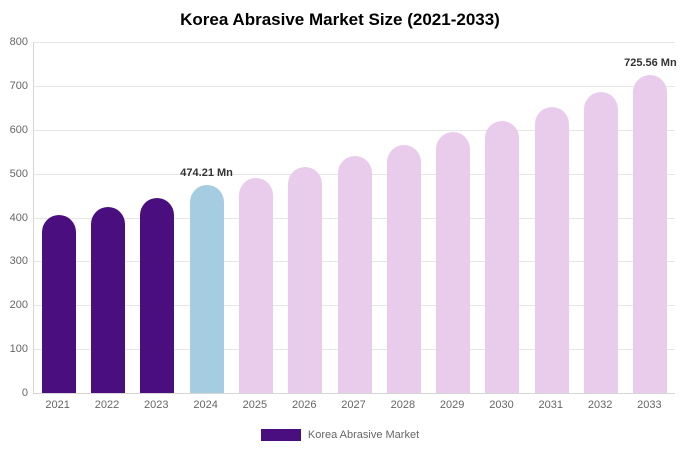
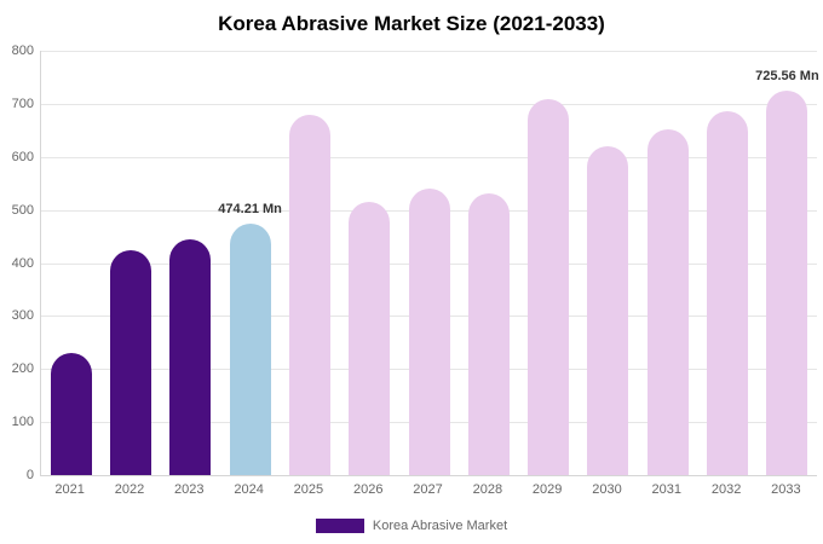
2021: 400 -> 230
2025: 490 -> 680
2028: 560 -> 530
2029: 600 -> 710
